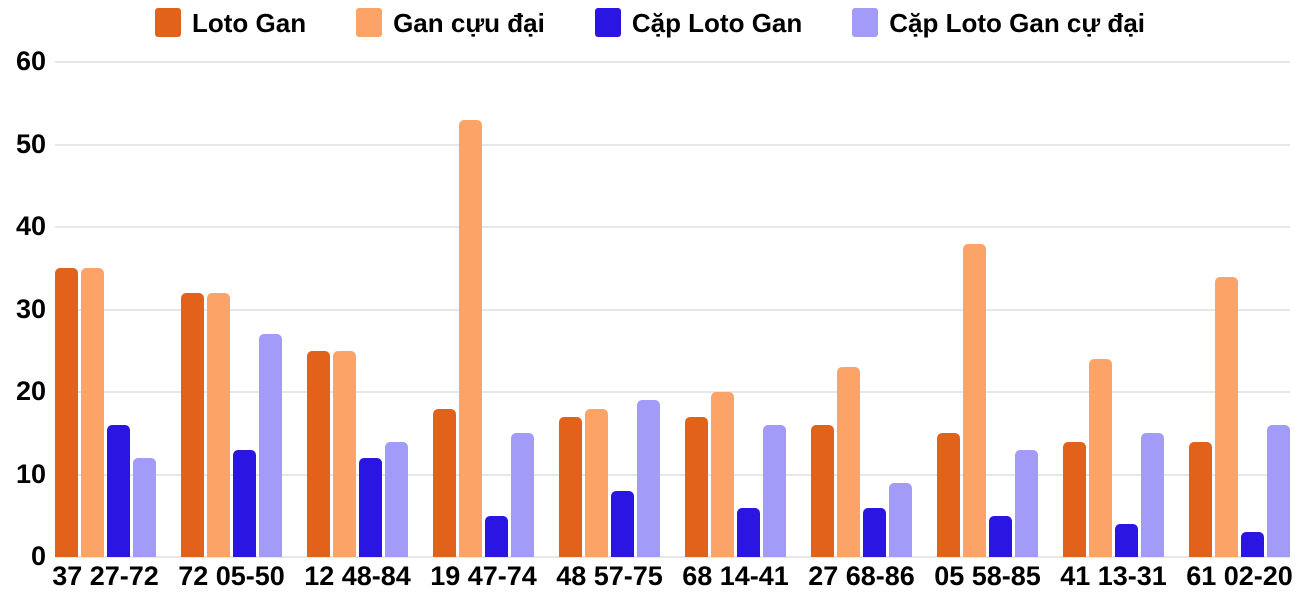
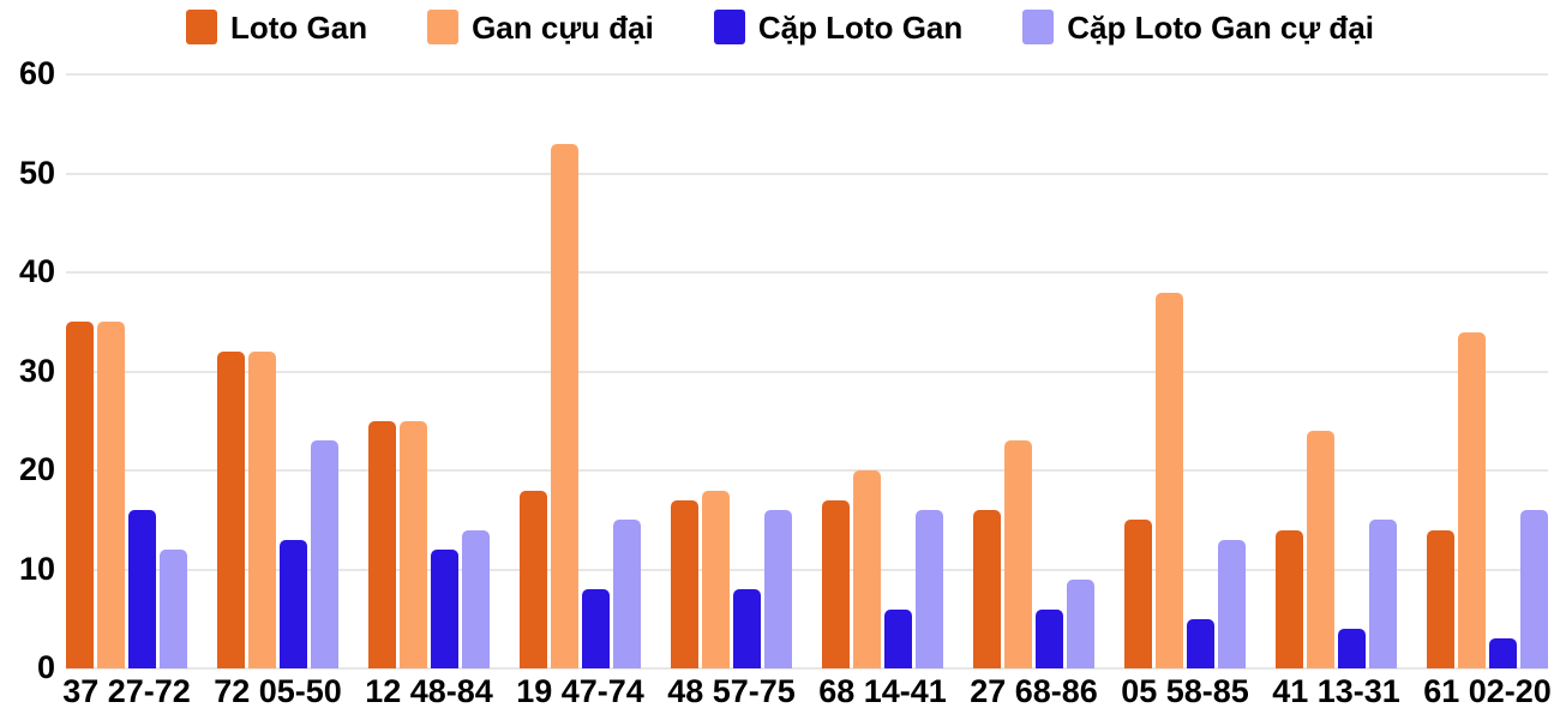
Cặp Loto Gan cự đại/72 05-50: 27 -> 23
Cặp Loto Gan/19 47-74: 5 -> 8
Cặp Loto Gan cự đại/48 57-75: 19 -> 16
